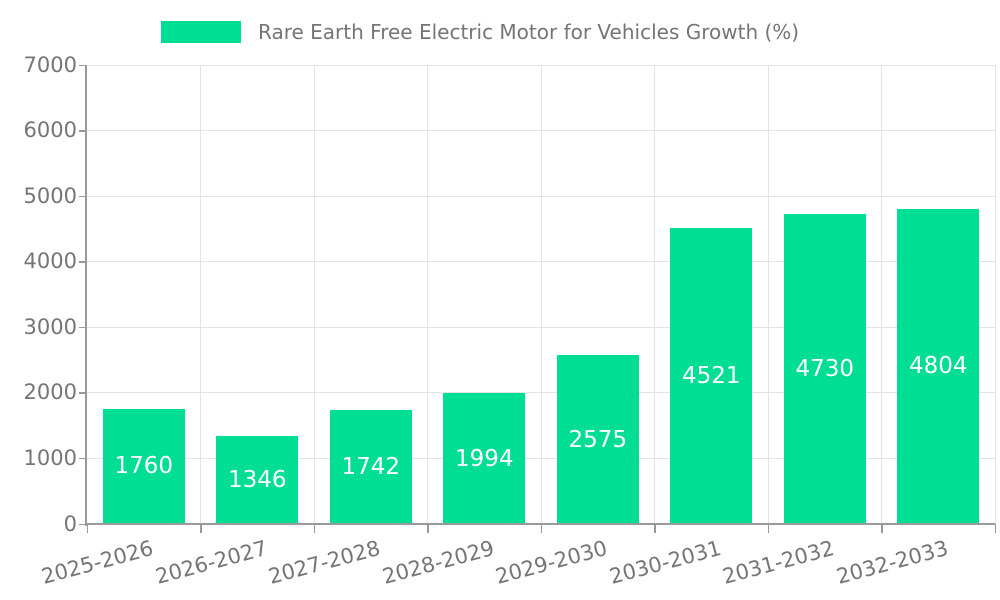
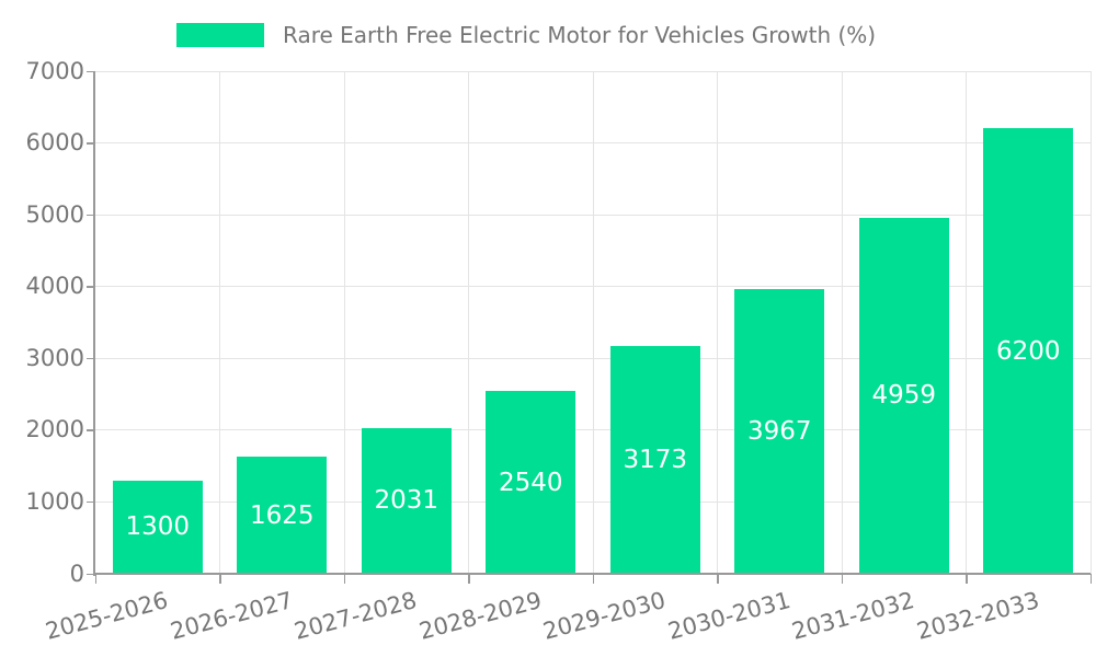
2025-2026: 1760 -> 1300
2026-2027: 1346 -> 1625
2027-2028: 1742 -> 2031
2028-2029: 1994 -> 2540
2029-2030: 2575 -> 3173
2030-2031: 4521 -> 3967
2031-2032: 4730 -> 4959
2032-2033: 4804 -> 6200
